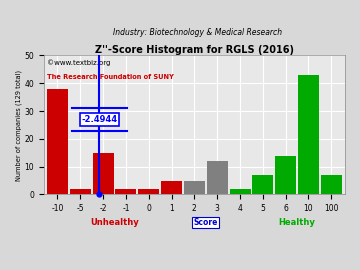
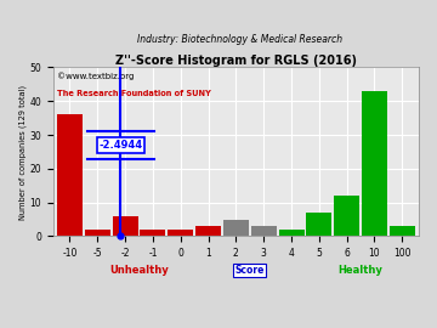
-10: 38 -> 36
-2: 15 -> 6
1: 5 -> 3
3: 12 -> 3
6: 14 -> 12
100: 7 -> 3
